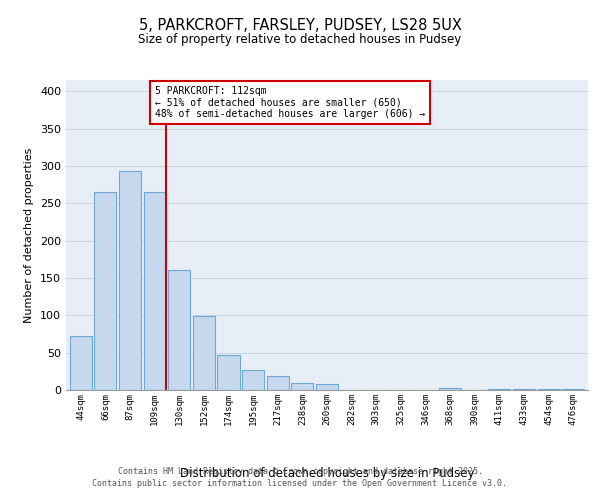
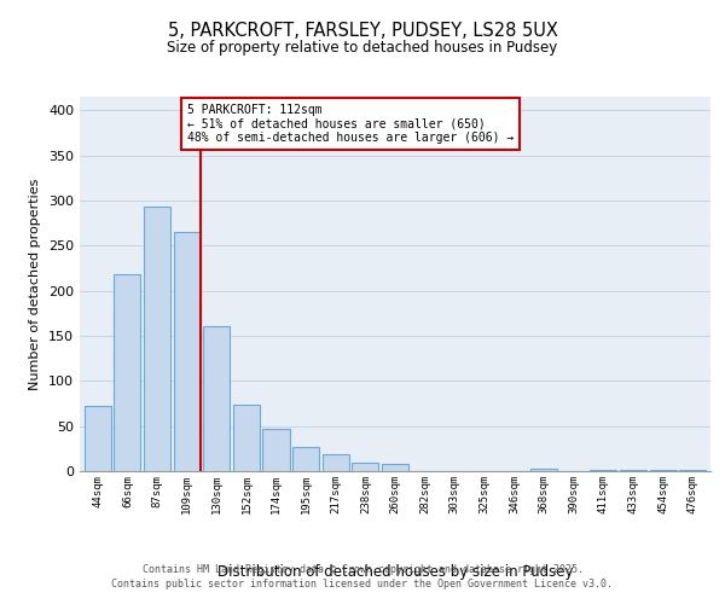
66sqm: 265 -> 218
152sqm: 99 -> 74
